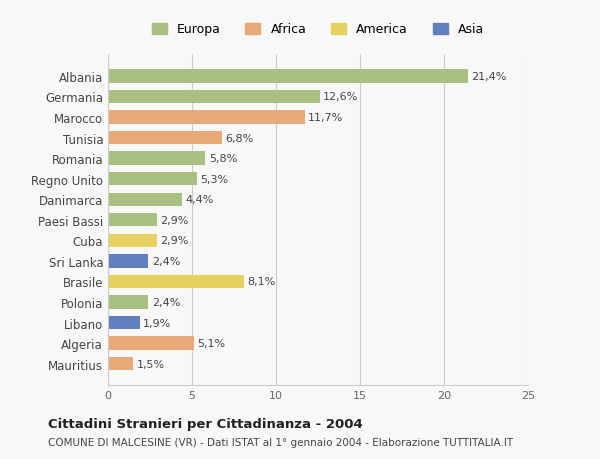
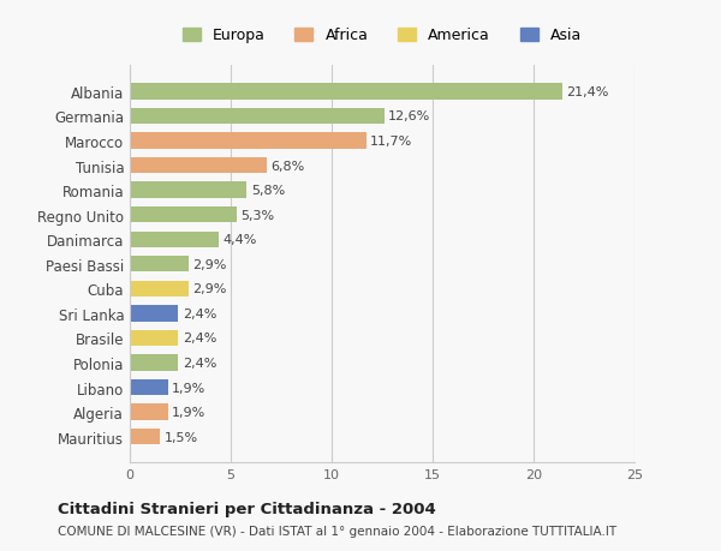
Brasile: 8,1% -> 2,4%
Algeria: 5,1% -> 1,9%
